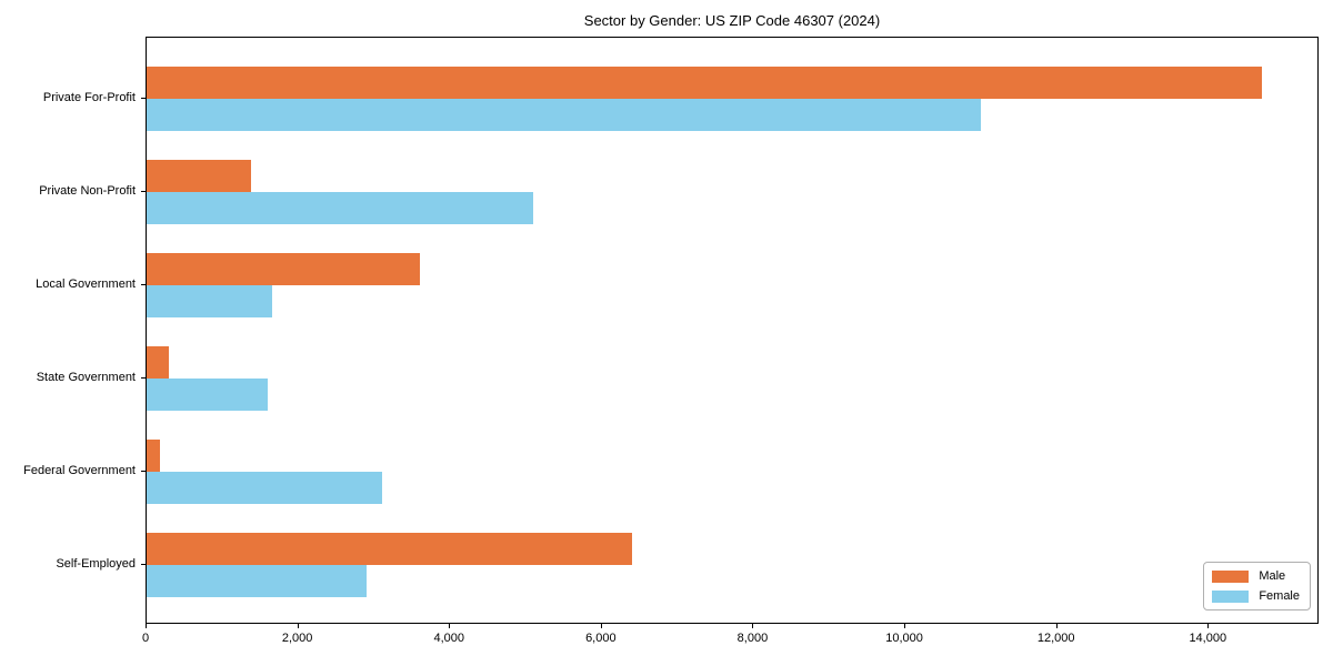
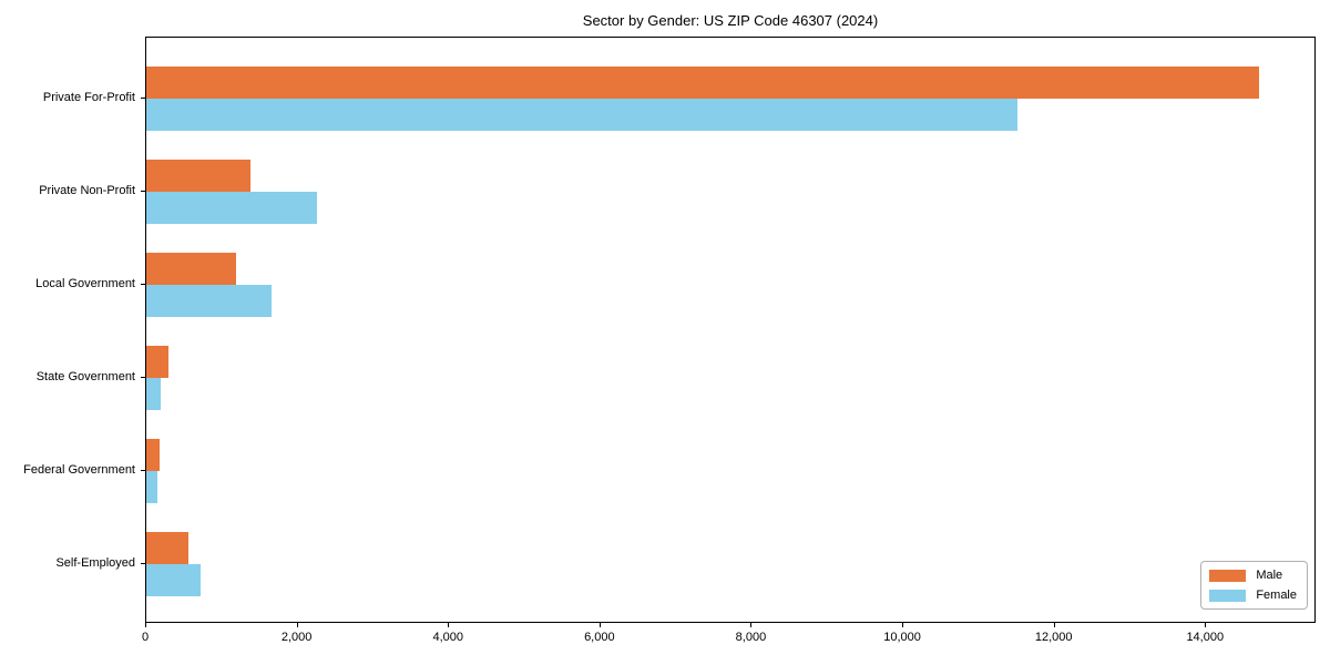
Female/Private For-Profit: 11000 -> 11500
Female/Private Non-Profit: 5100 -> 2300
Male/Local Government: 3600 -> 1200
Female/State Government: 1600 -> 200
Female/Federal Government: 3100 -> 200
Male/Self-Employed: 6400 -> 600
Female/Self-Employed: 2900 -> 700
